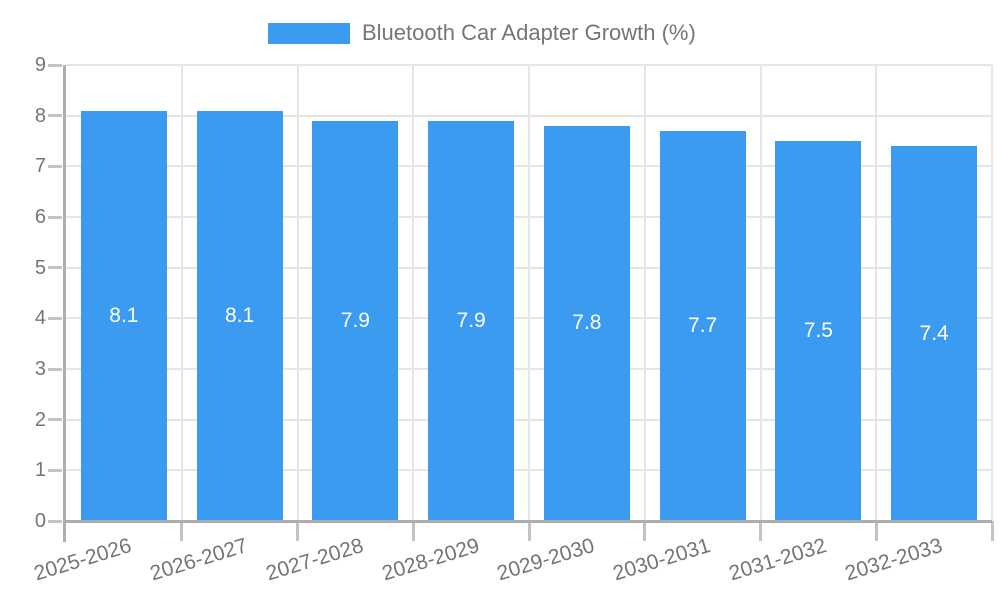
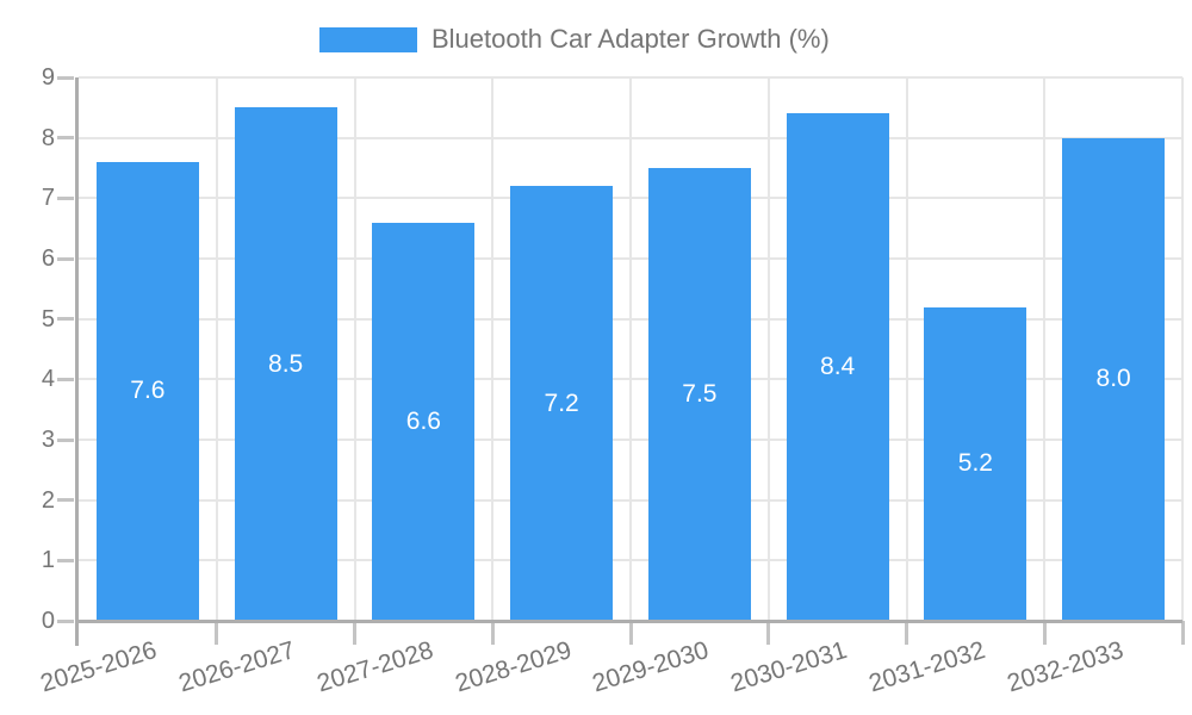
2025-2026: 8.1 -> 7.6
2026-2027: 8.1 -> 8.5
2027-2028: 7.9 -> 6.6
2028-2029: 7.9 -> 7.2
2029-2030: 7.8 -> 7.5
2030-2031: 7.7 -> 8.4
2031-2032: 7.5 -> 5.2
2032-2033: 7.4 -> 8.0
